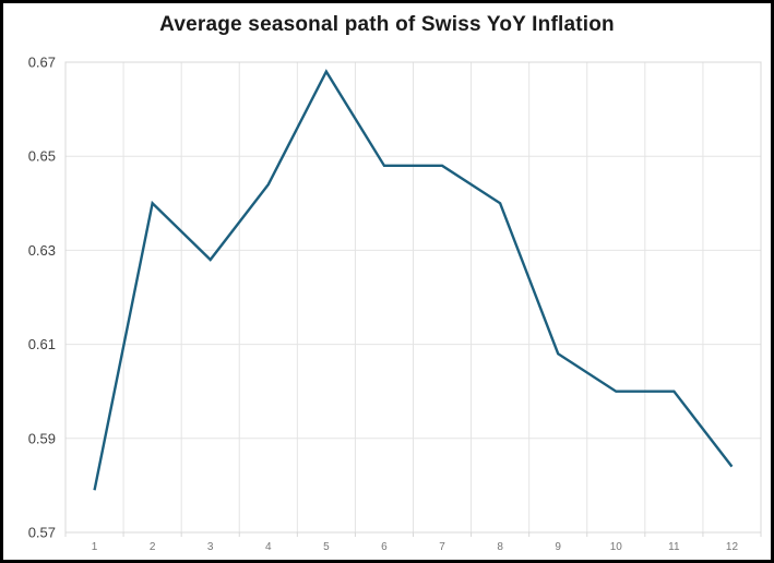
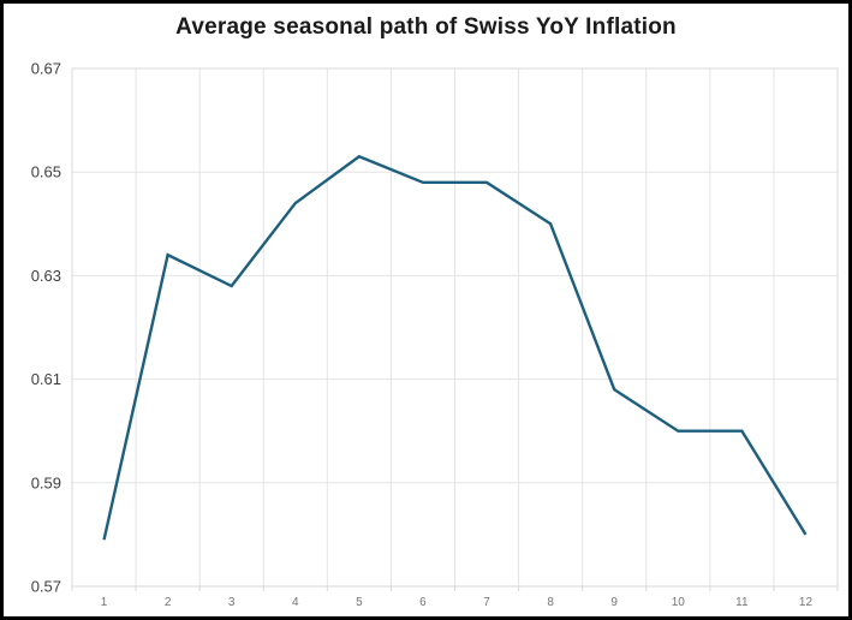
2: 0.640 -> 0.634
5: 0.668 -> 0.653
12: 0.584 -> 0.580
